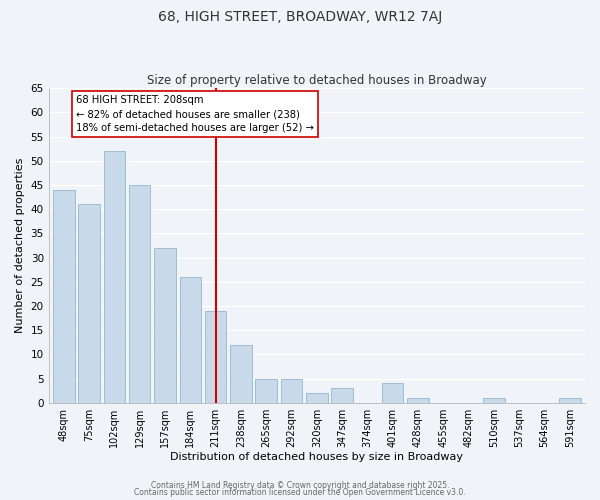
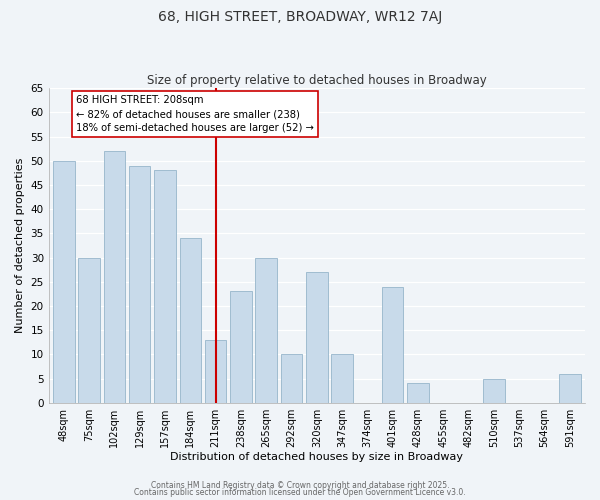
48sqm: 44 -> 50
75sqm: 41 -> 30
129sqm: 45 -> 49
157sqm: 32 -> 48
184sqm: 26 -> 34
211sqm: 19 -> 13
238sqm: 12 -> 23
265sqm: 5 -> 30
292sqm: 5 -> 10
320sqm: 2 -> 27
347sqm: 3 -> 10
401sqm: 4 -> 24
428sqm: 1 -> 4
510sqm: 1 -> 5
591sqm: 1 -> 6
